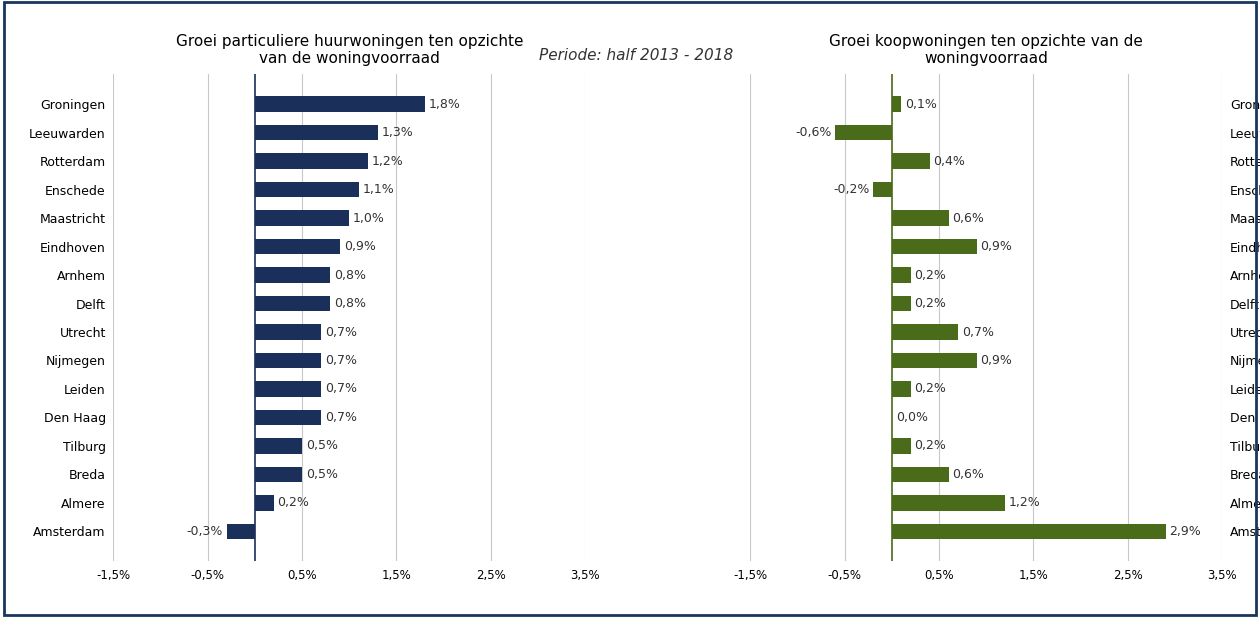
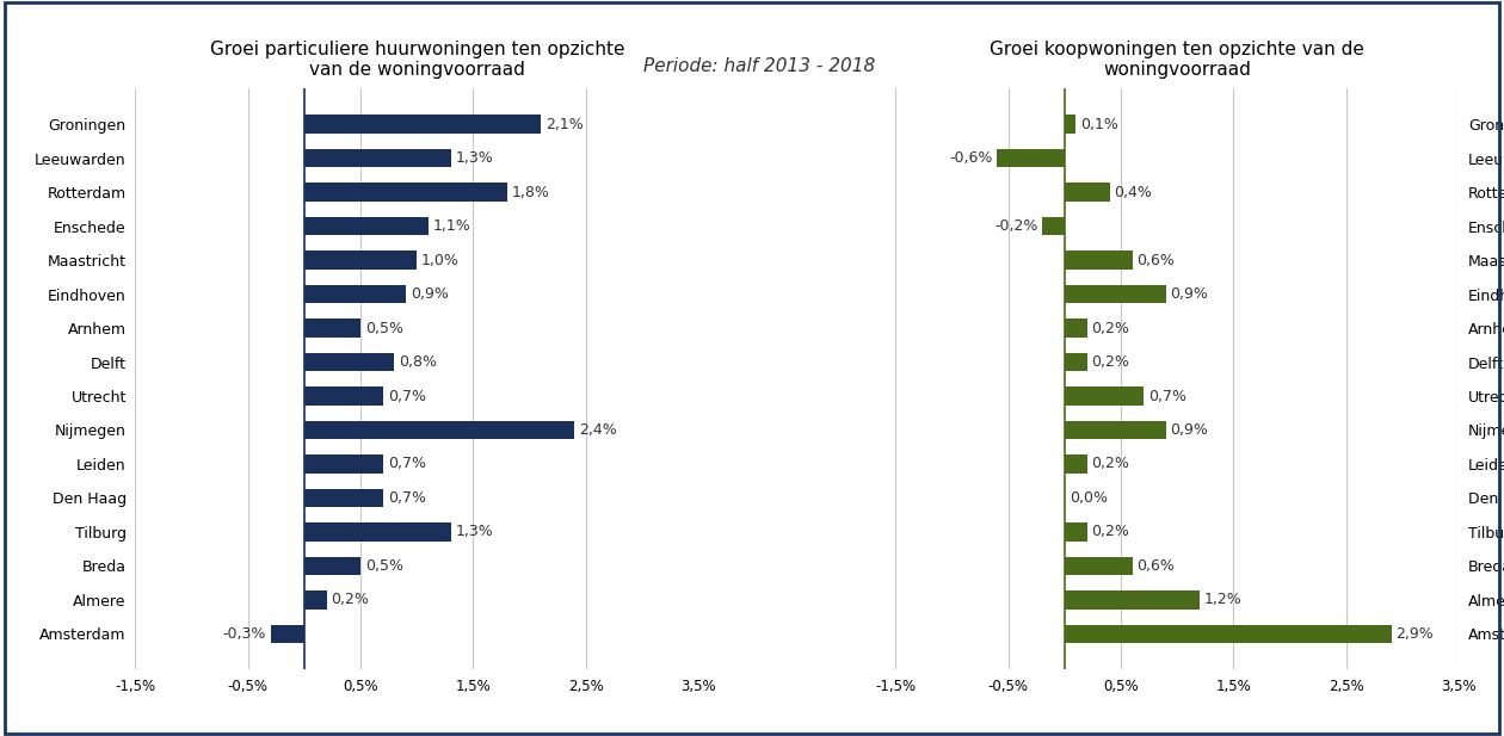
Groningen: 1,8% -> 2,1%
Rotterdam: 1,2% -> 1,8%
Arnhem: 0,8% -> 0,5%
Nijmegen: 0,7% -> 2,4%
Tilburg: 0,5% -> 1,3%
